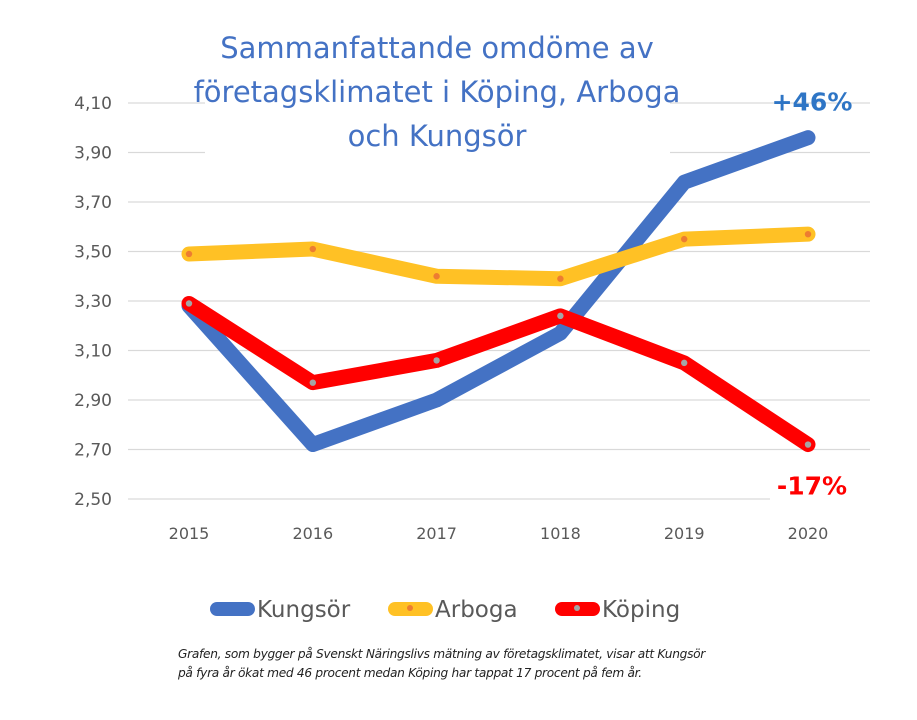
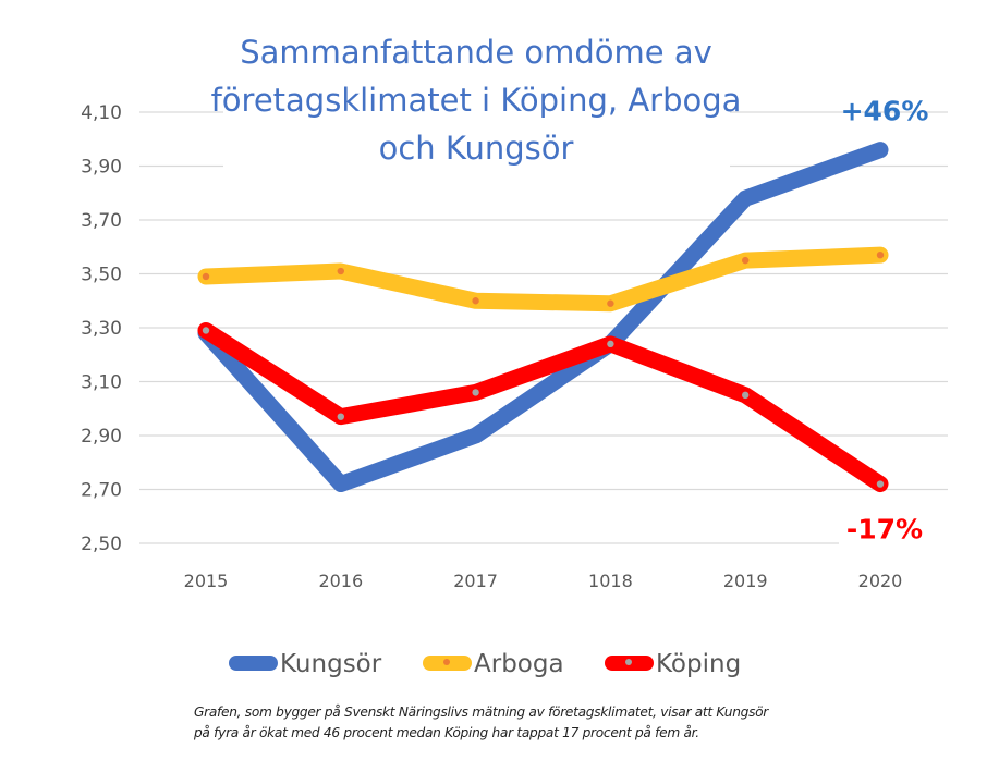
Kungsör/1018: 3,17 -> 3,24
